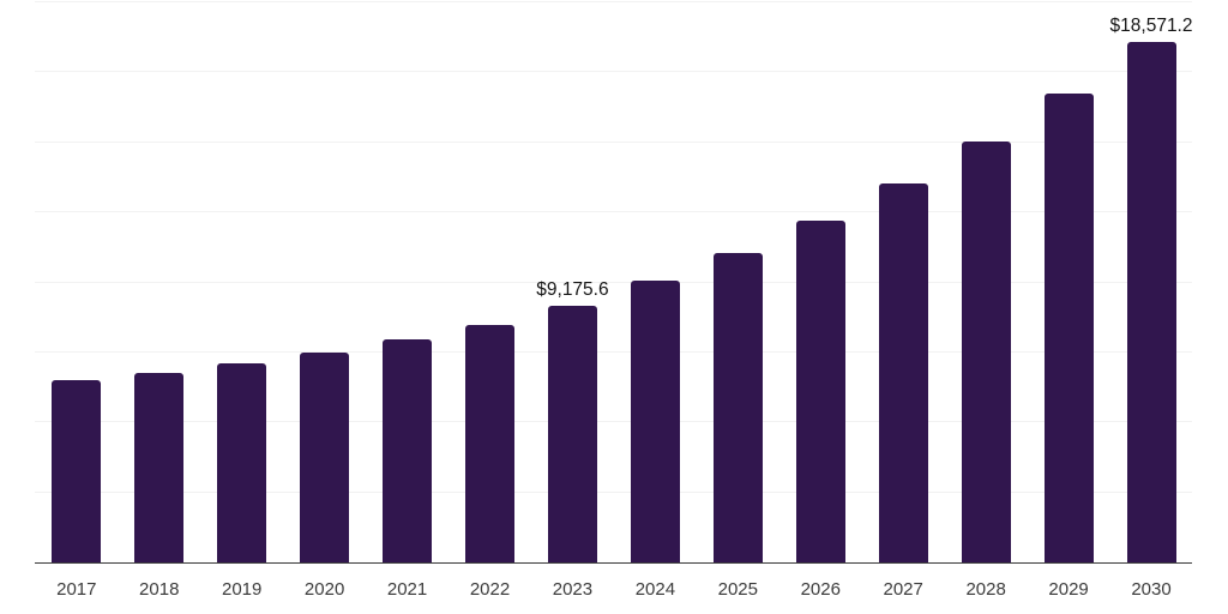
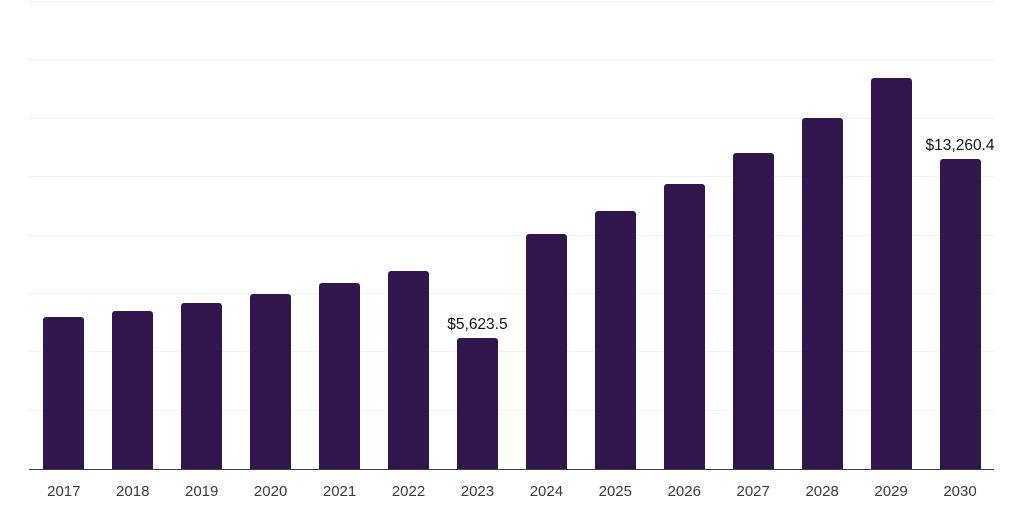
2023: $9,175.6 -> $5,623.5
2030: $18,571.2 -> $13,260.4
